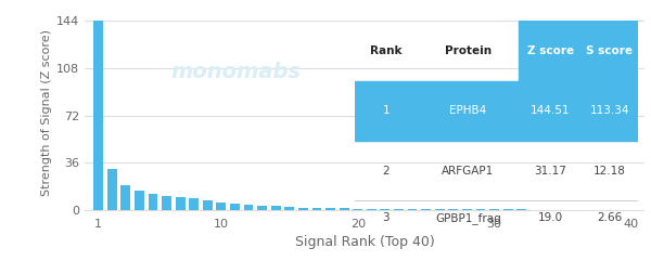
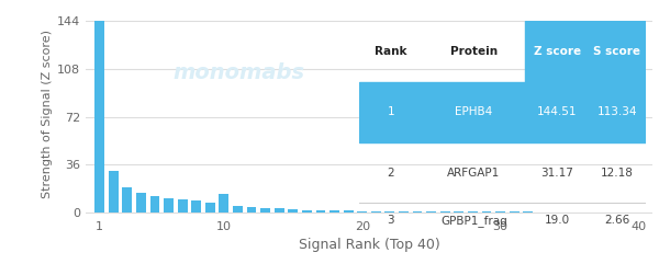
10: 6 -> 14
